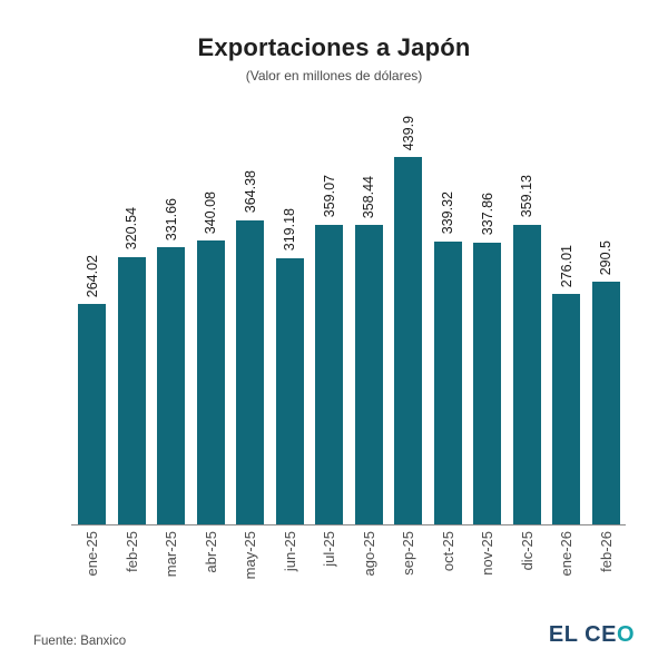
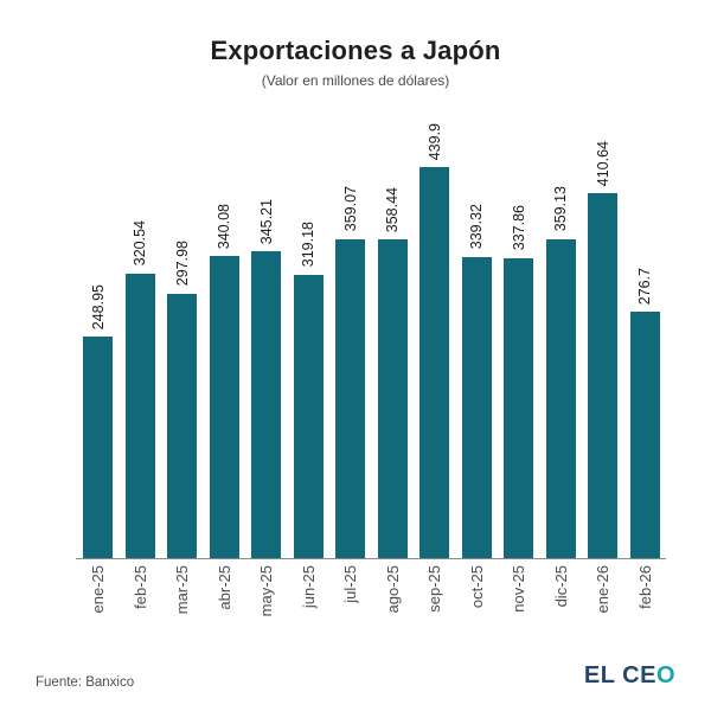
ene-25: 264.02 -> 248.95
mar-25: 331.66 -> 297.98
may-25: 364.38 -> 345.21
ene-26: 276.01 -> 410.64
feb-26: 290.5 -> 276.7
